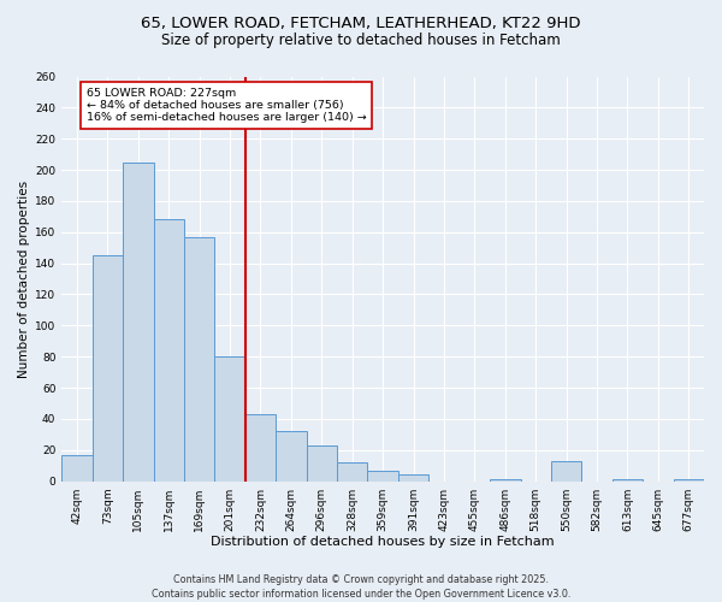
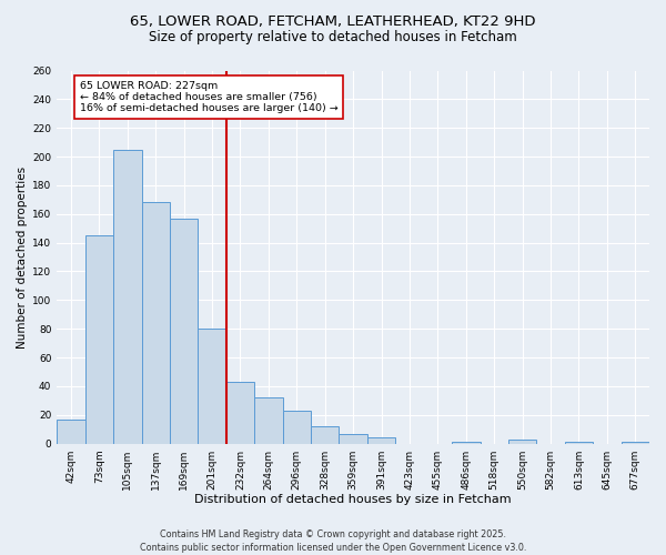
550sqm: 13 -> 3
